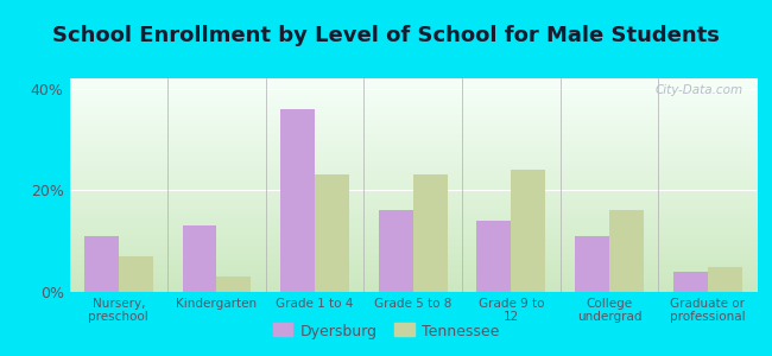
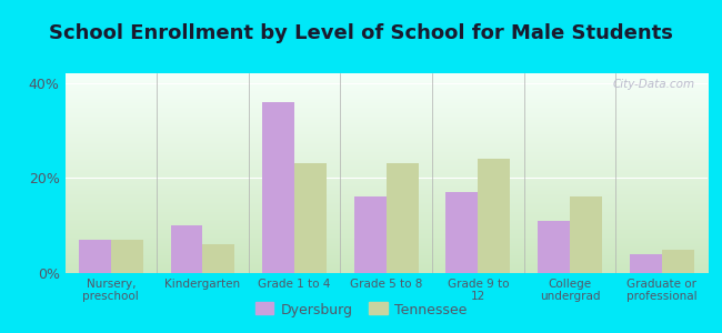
Dyersburg/Nursery, preschool: 11% -> 7%
Dyersburg/Kindergarten: 13% -> 10%
Tennessee/Kindergarten: 3% -> 6%
Dyersburg/Grade 9 to 12: 14% -> 17%
